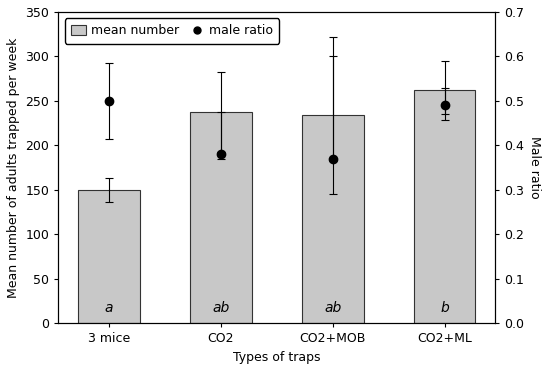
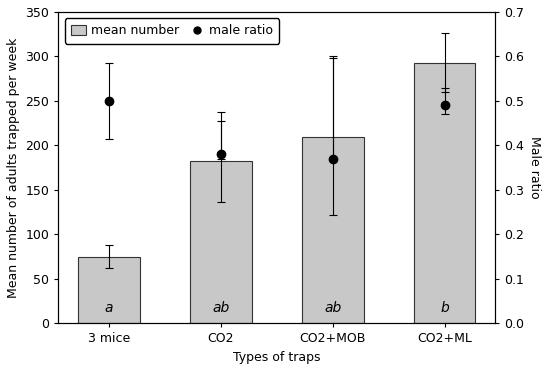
mean number/3 mice: 150 -> 75
mean number/CO2: 238 -> 182
mean number/CO2+MOB: 234 -> 210
mean number/CO2+ML: 262 -> 293
